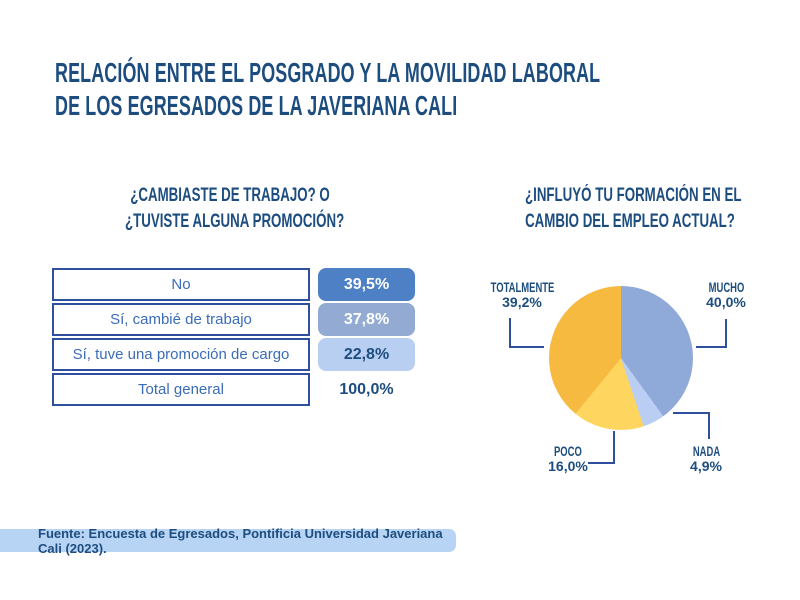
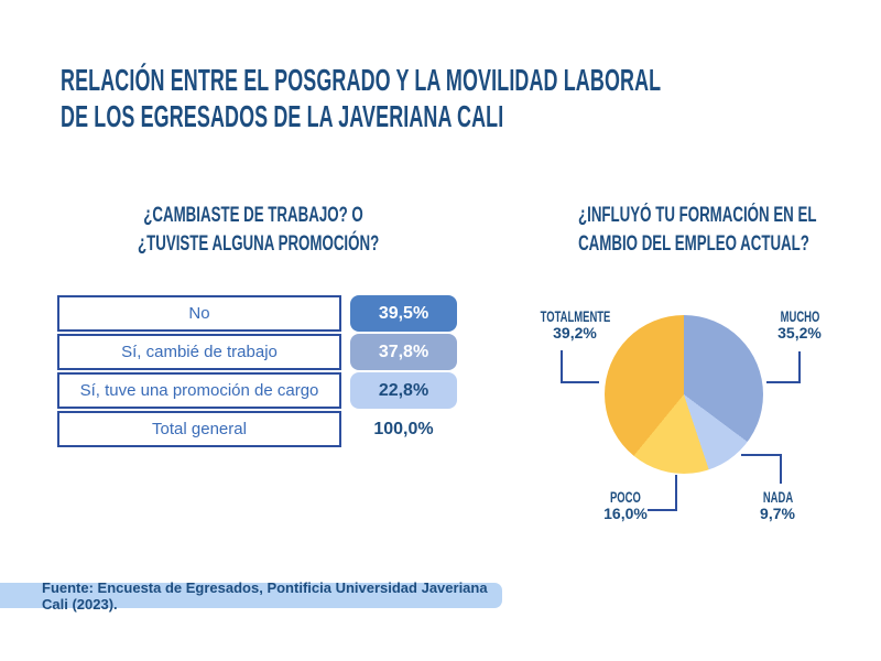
¿INFLUYÓ TU FORMACIÓN EN EL CAMBIO DEL EMPLEO ACTUAL?/MUCHO: 40,0% -> 35,2%
¿INFLUYÓ TU FORMACIÓN EN EL CAMBIO DEL EMPLEO ACTUAL?/NADA: 4,9% -> 9,7%
